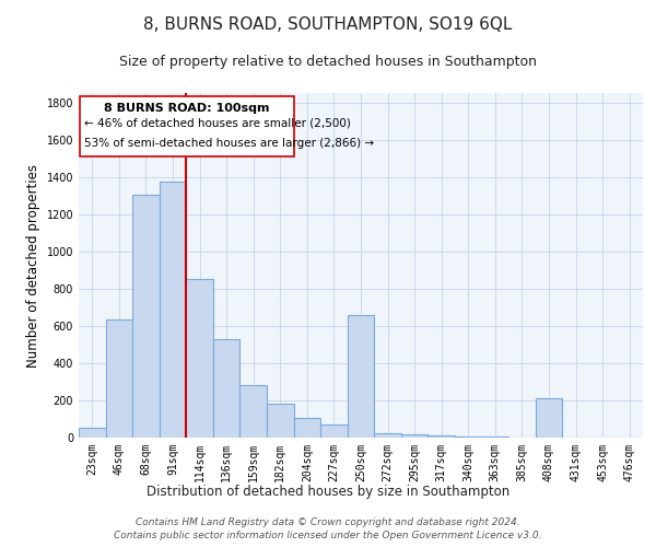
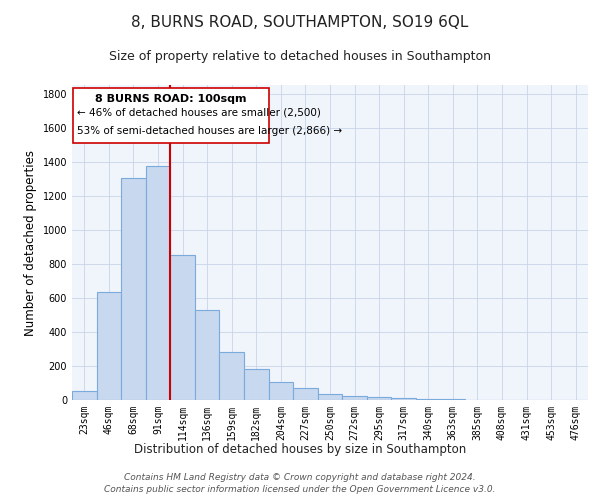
250sqm: 660 -> 40
408sqm: 210 -> 0
